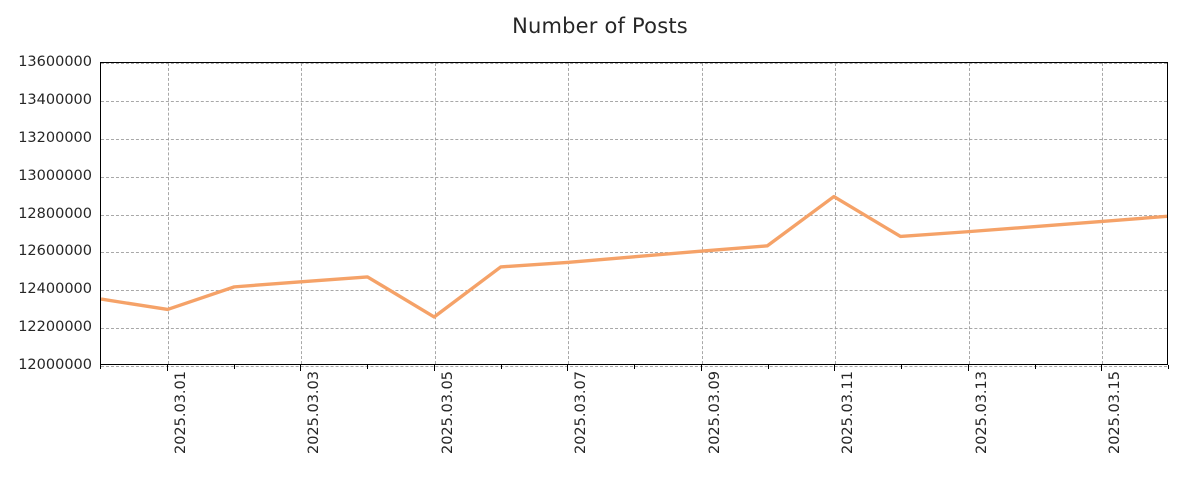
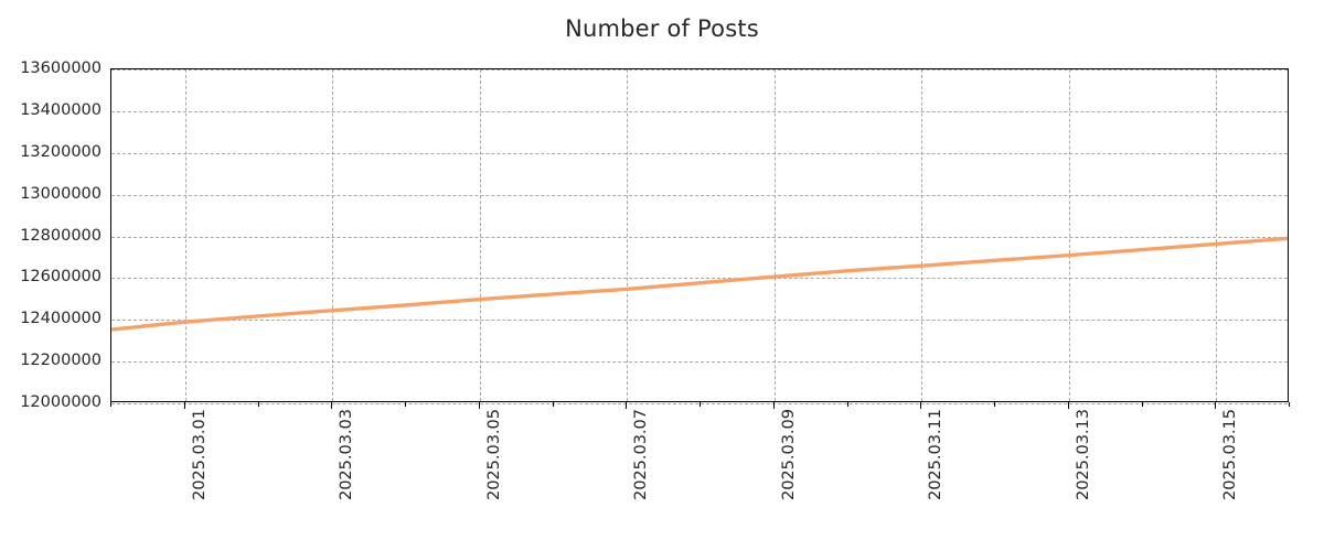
2025.03.01: 12290000 -> 12380000
2025.03.05: 12250000 -> 12490000
2025.03.11: 12890000 -> 12650000
